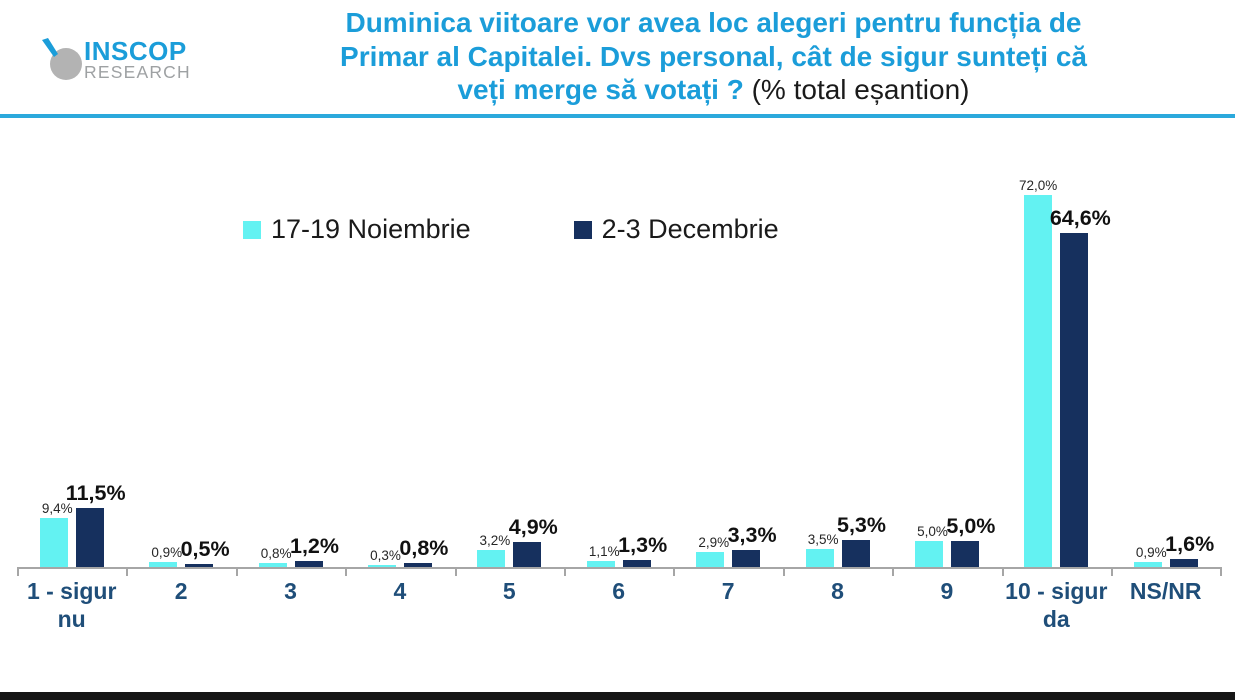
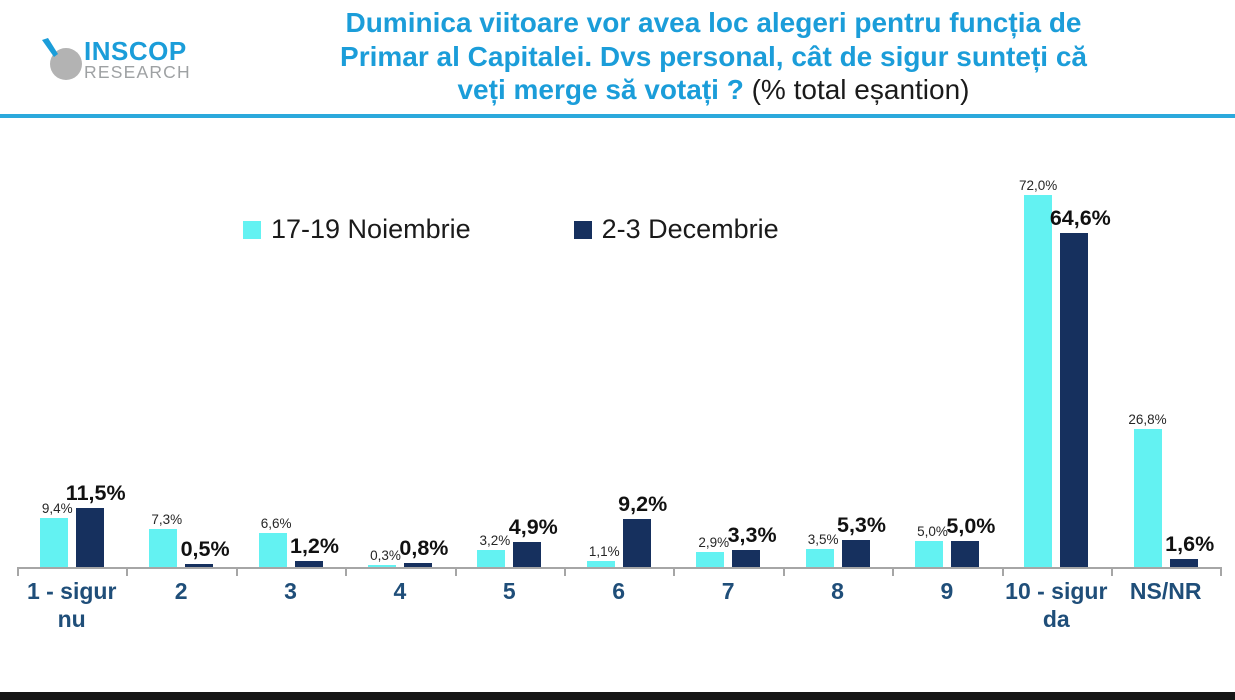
17-19 Noiembrie/2: 0,9% -> 7,3%
17-19 Noiembrie/3: 0,8% -> 6,6%
2-3 Decembrie/6: 1,3% -> 9,2%
17-19 Noiembrie/NS/NR: 0,9% -> 26,8%
